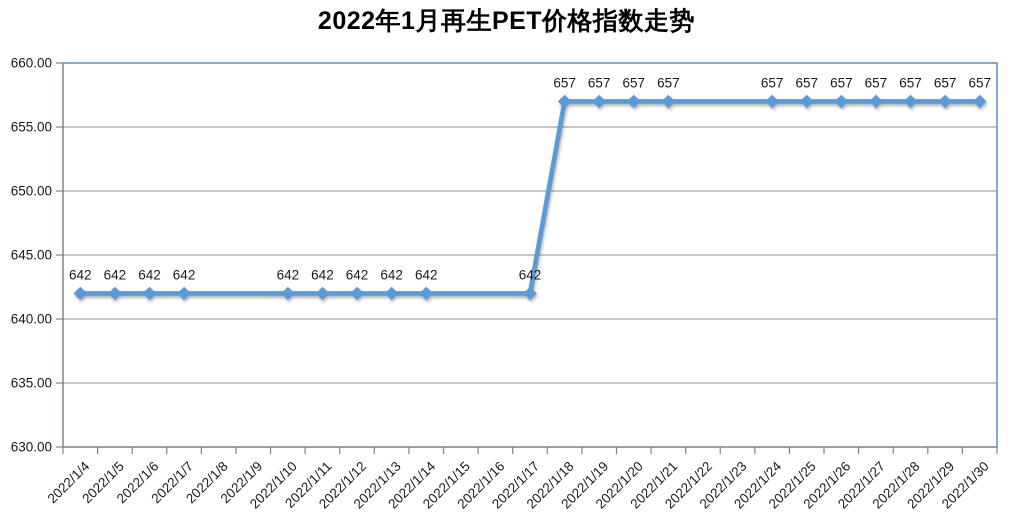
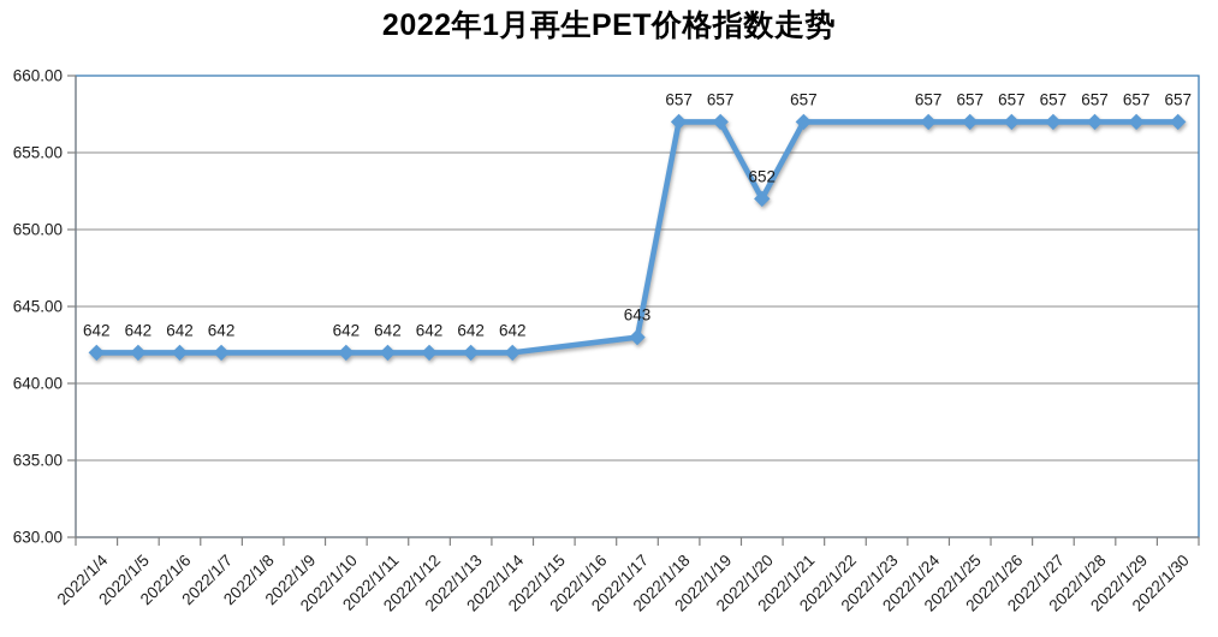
2022/1/17: 642 -> 643
2022/1/20: 657 -> 652
